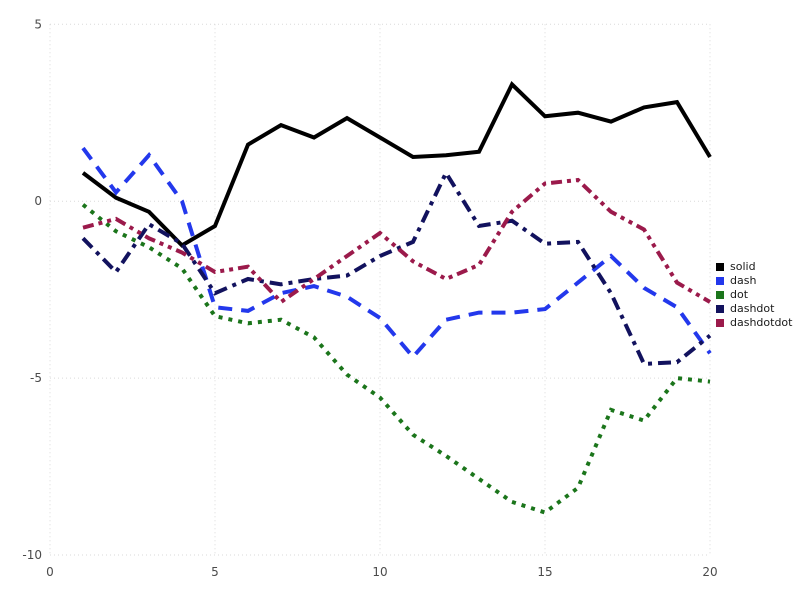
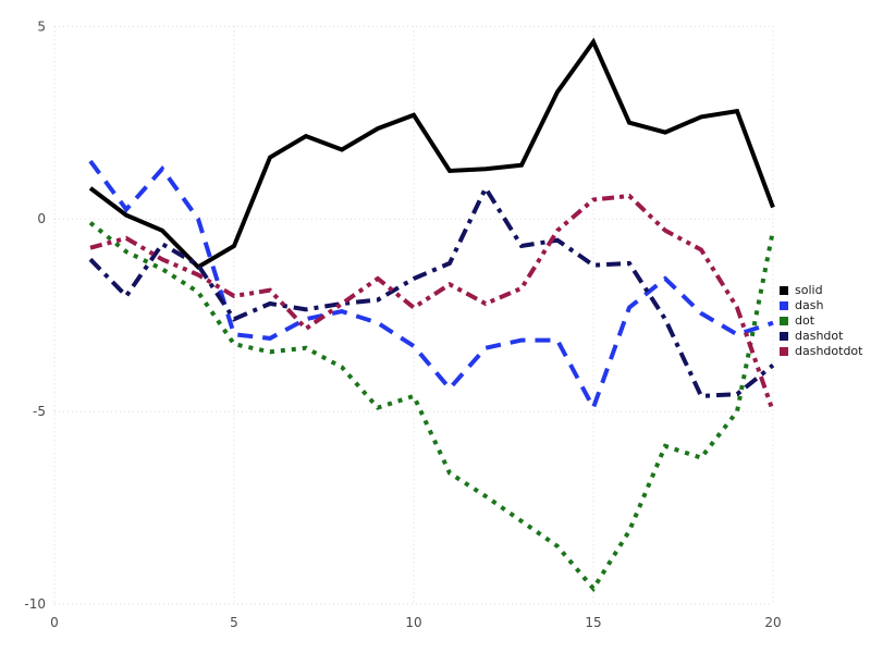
solid/10: 1.8 -> 2.7
dot/10: -5.5 -> -4.6
dashdotdot/10: -0.9 -> -2.3
solid/15: 2.4 -> 4.6
dash/15: -3.0 -> -4.9
dot/15: -8.8 -> -9.6
solid/20: 1.2 -> 0.3
dash/20: -4.3 -> -2.7
dot/20: -5.1 -> -0.3
dashdotdot/20: -2.9 -> -5.0
